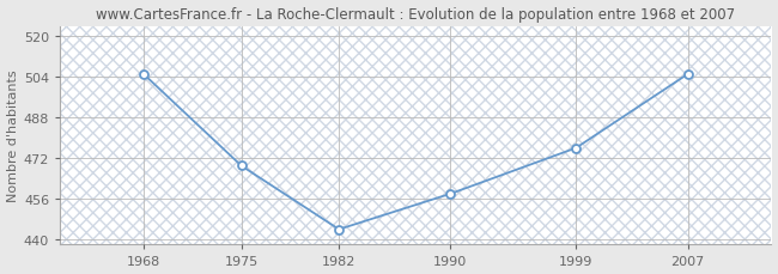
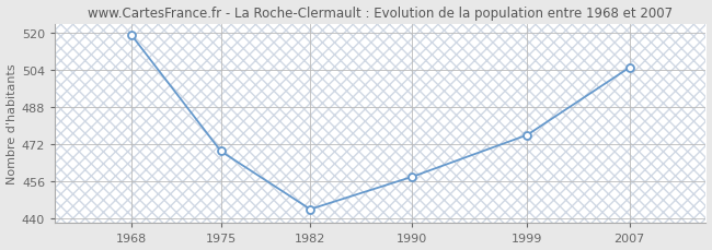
1968: 505 -> 519
